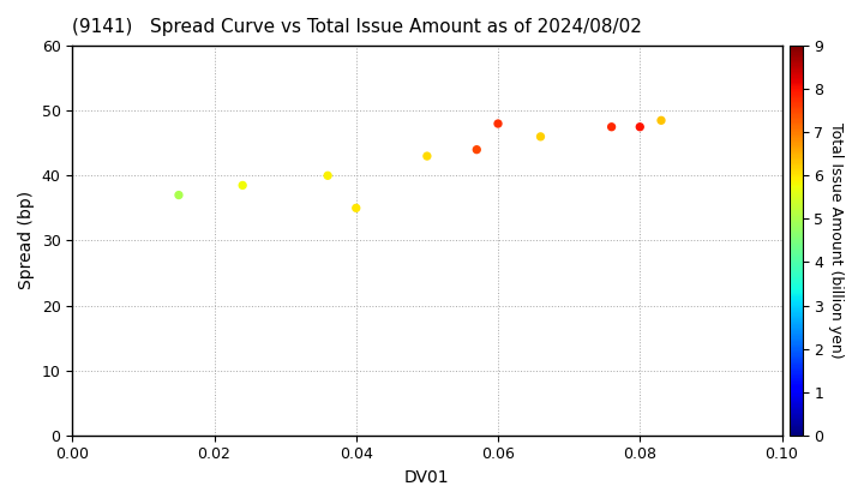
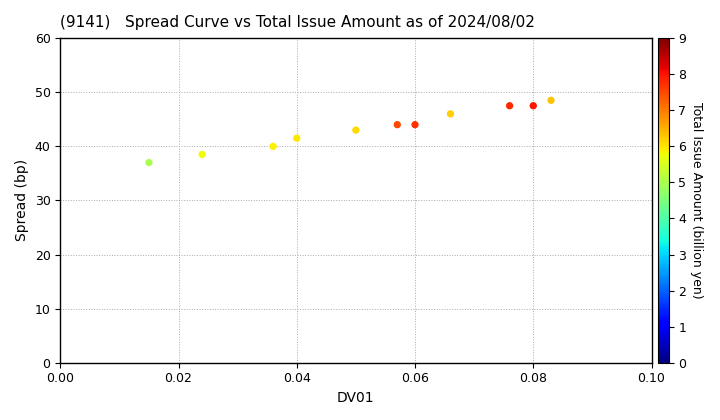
0.04: 35.0 -> 41.5
0.06: 48.0 -> 44.0
